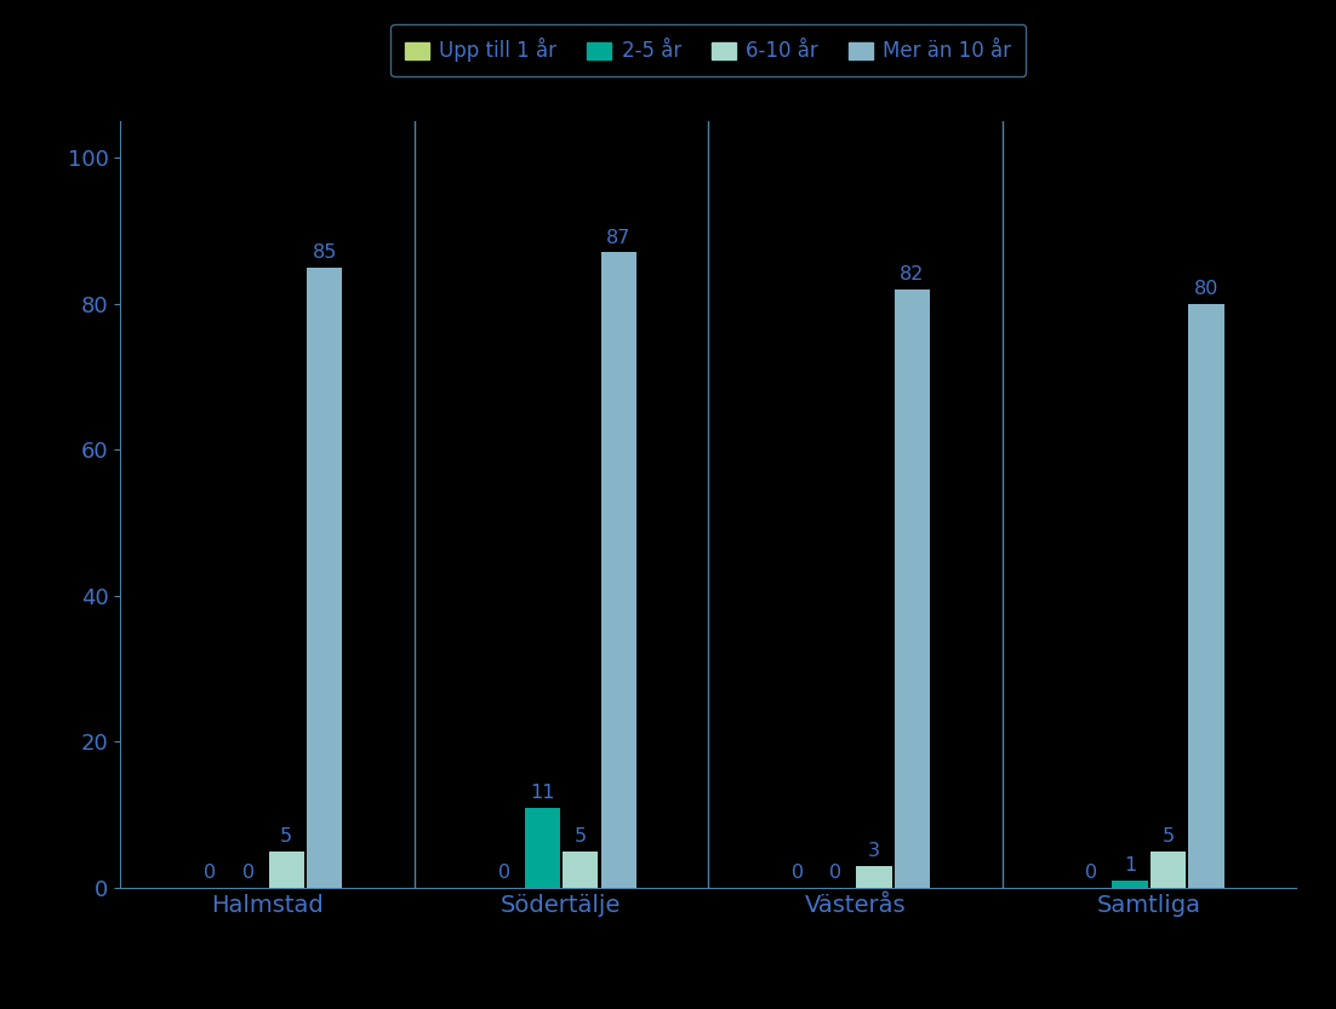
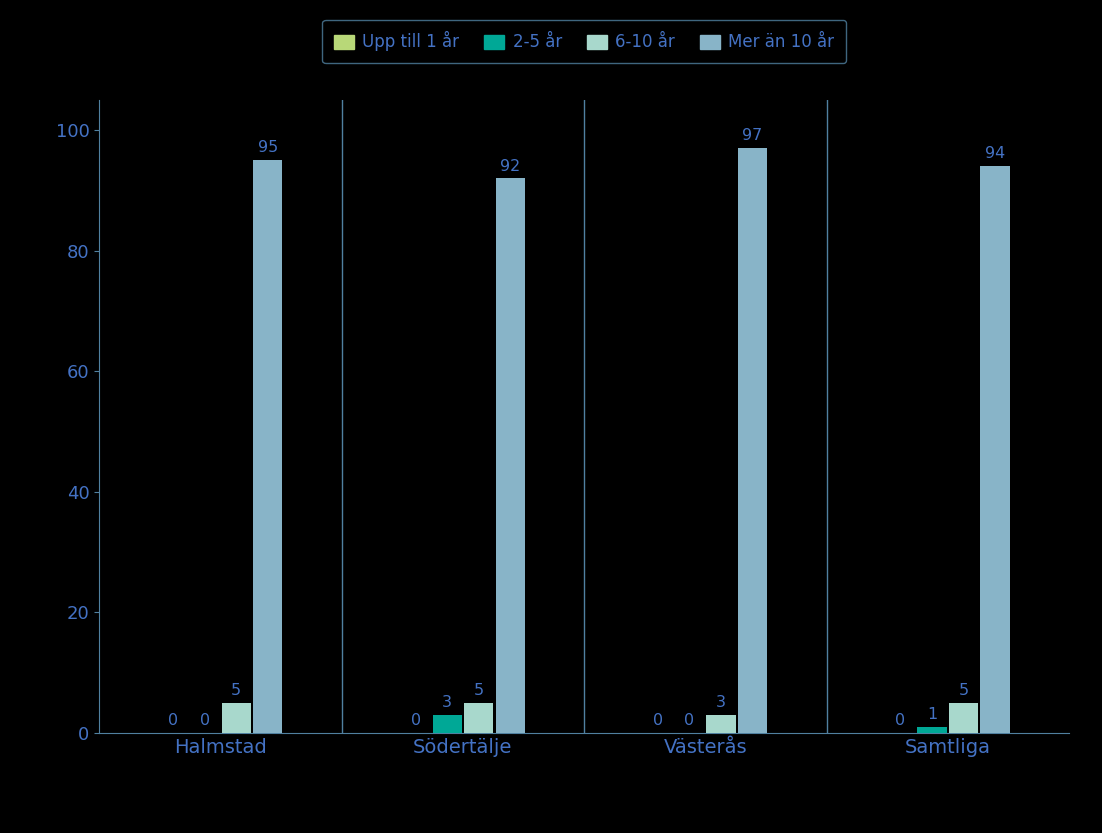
Mer än 10 år/Halmstad: 85 -> 95
2-5 år/Södertälje: 11 -> 3
Mer än 10 år/Södertälje: 87 -> 92
Mer än 10 år/Västerås: 82 -> 97
Mer än 10 år/Samtliga: 80 -> 94
